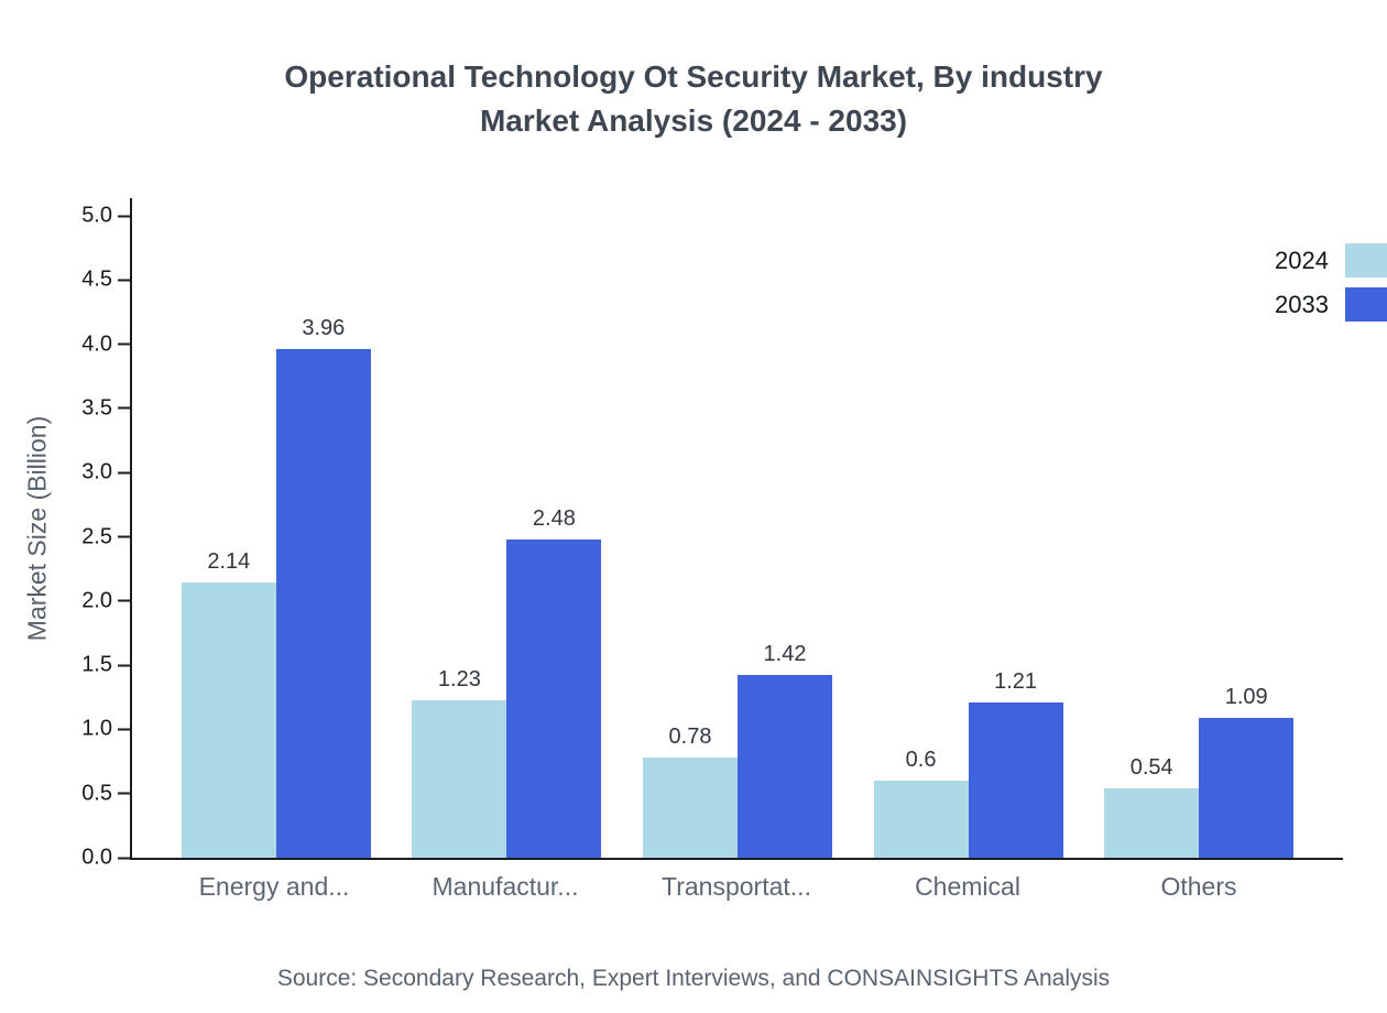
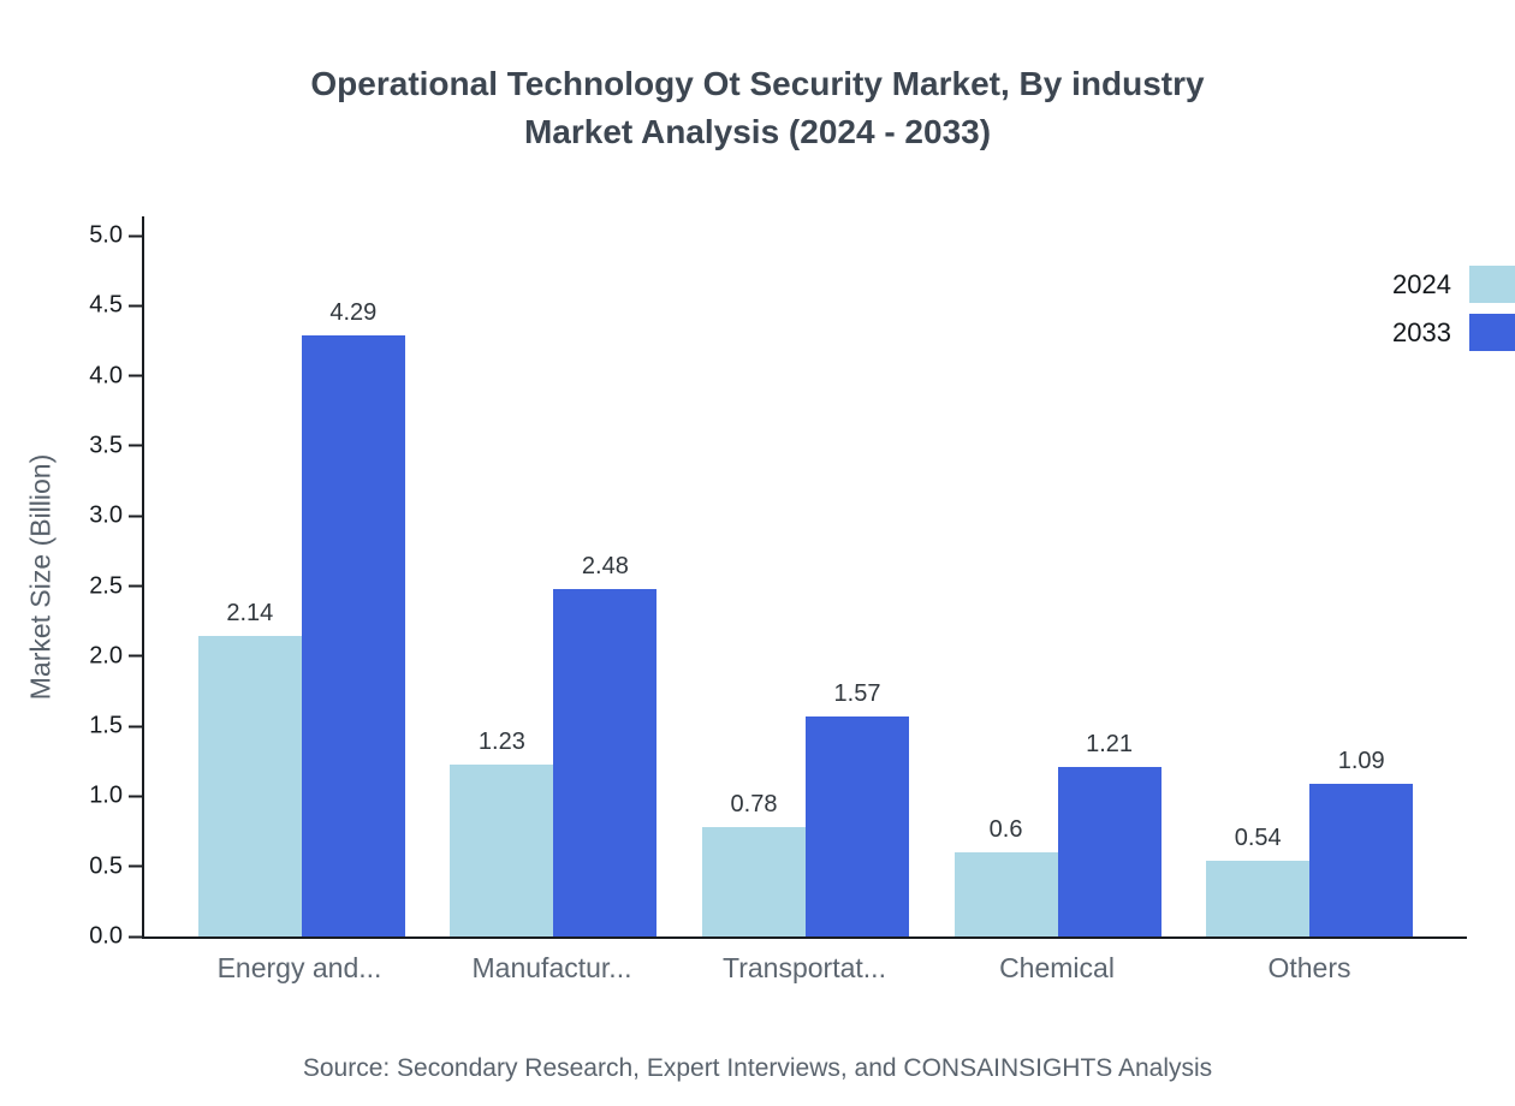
2033/Energy and...: 3.96 -> 4.29
2033/Transportat...: 1.42 -> 1.57
